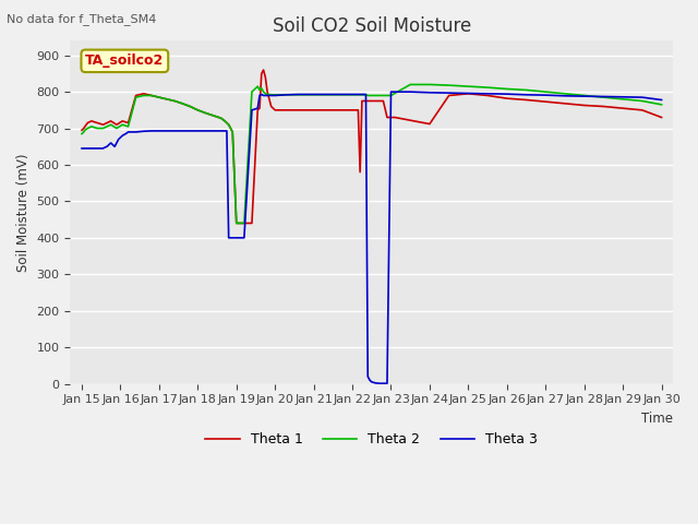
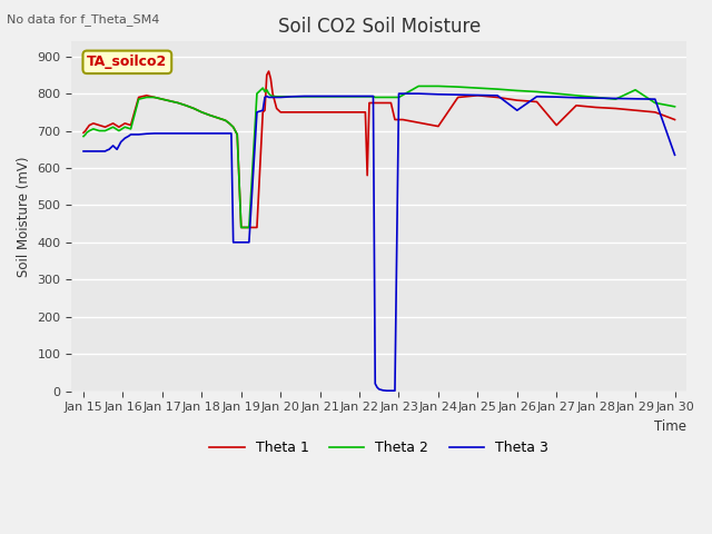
Theta 3/Jan 26: 794 -> 755
Theta 1/Jan 27: 773 -> 715
Theta 2/Jan 29: 780 -> 810
Theta 3/Jan 30: 778 -> 635
